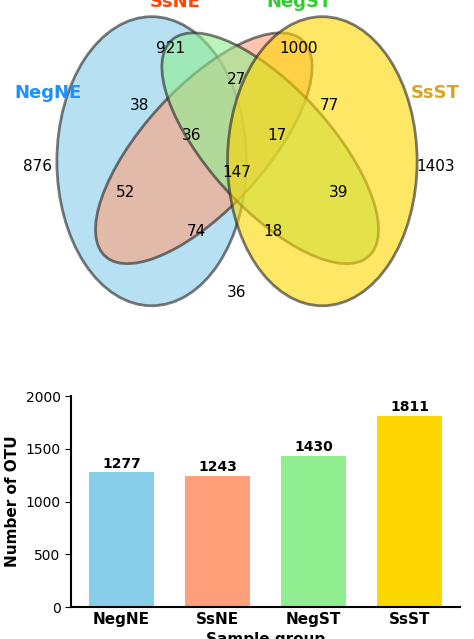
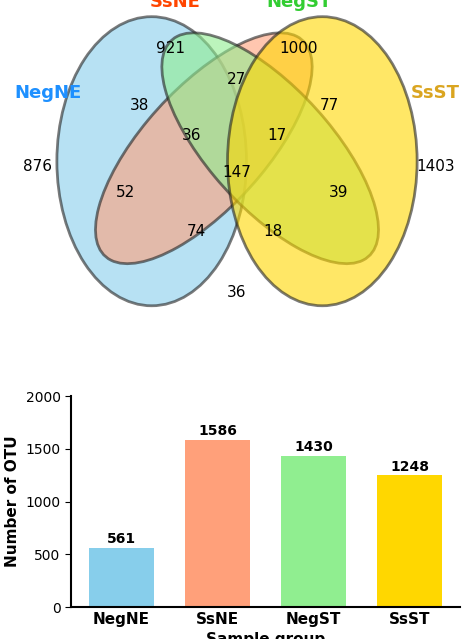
NegNE: 1277 -> 561
SsNE: 1243 -> 1586
SsST: 1811 -> 1248
